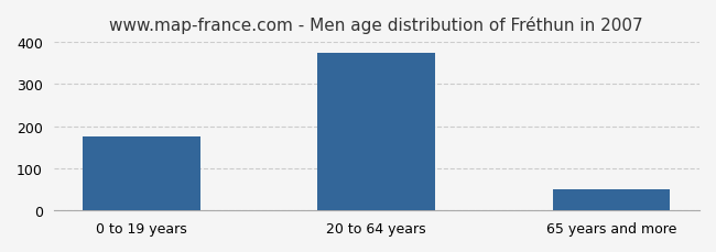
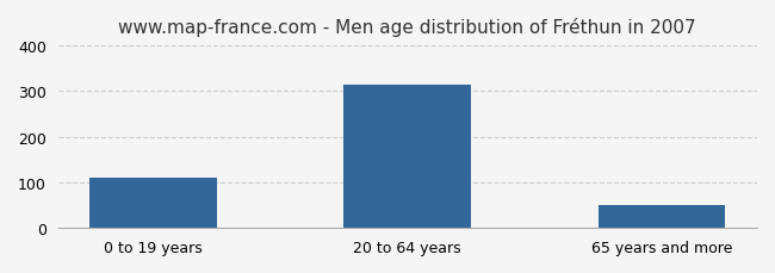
0 to 19 years: 175 -> 110
20 to 64 years: 375 -> 315
